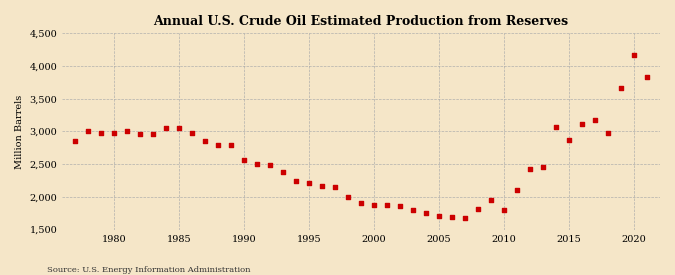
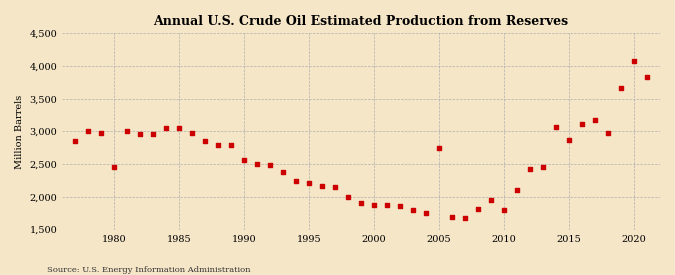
1980: 2,970 -> 2,460
2005: 1,710 -> 2,740
2020: 4,170 -> 4,080
